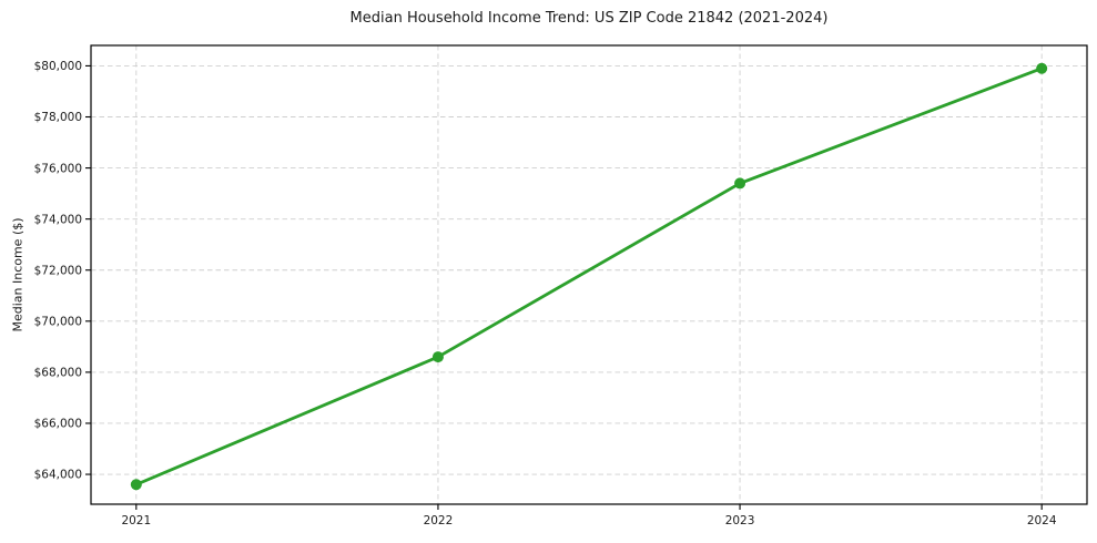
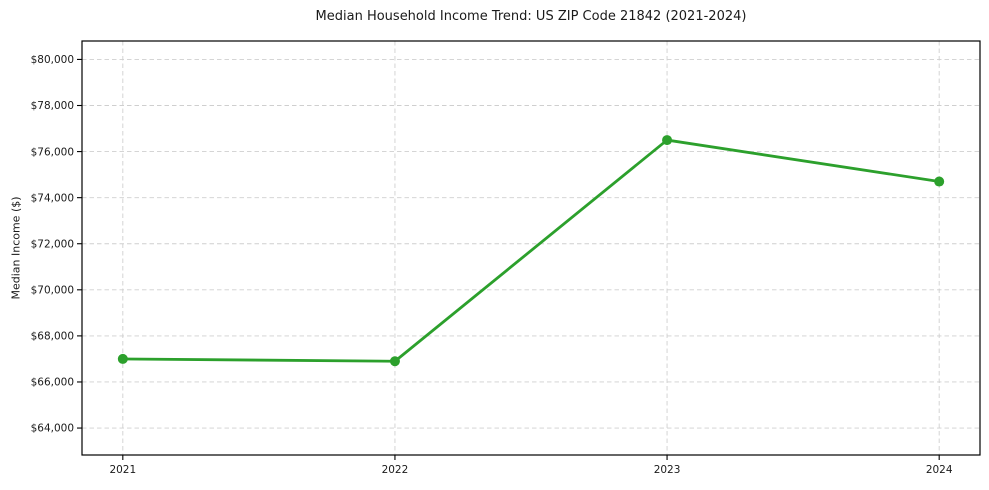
2021: $63600 -> $67000
2022: $68600 -> $66900
2023: $75400 -> $76500
2024: $79900 -> $74700
